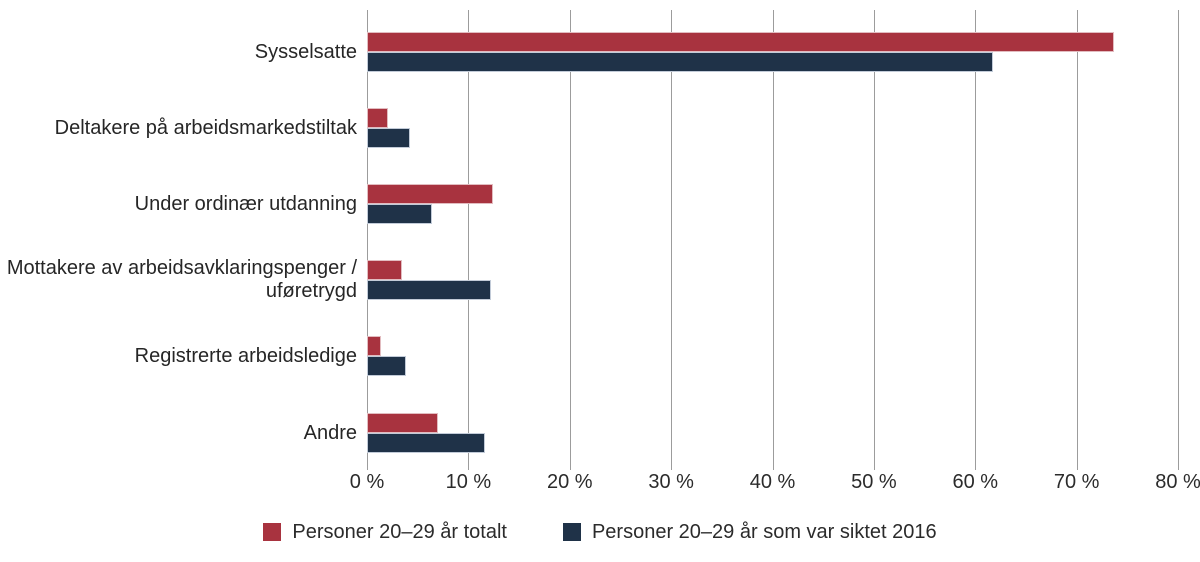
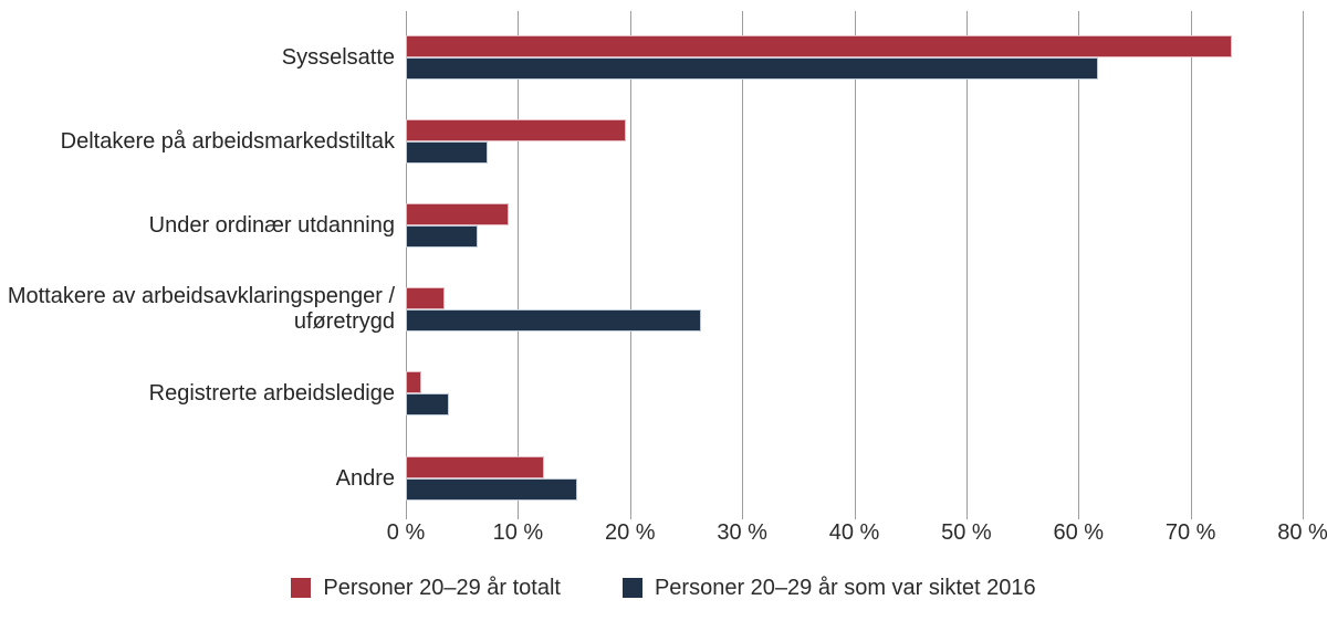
Personer 20–29 år totalt/Deltakere på arbeidsmarkedstiltak: 2.1% -> 19.6%
Personer 20–29 år som var siktet 2016/Deltakere på arbeidsmarkedstiltak: 4.2% -> 7.3%
Personer 20–29 år totalt/Under ordinær utdanning: 12.4% -> 9.2%
Personer 20–29 år som var siktet 2016/Mottakere av arbeidsavklaringspenger / uføretrygd: 12.2% -> 26.3%
Personer 20–29 år totalt/Andre: 7.0% -> 12.3%
Personer 20–29 år som var siktet 2016/Andre: 11.6% -> 15.3%
